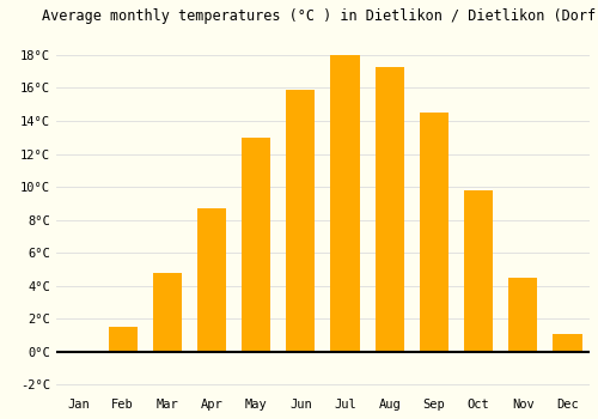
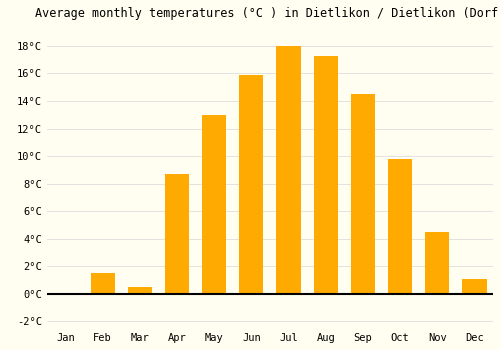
Mar: 4.8°C -> 0.5°C
